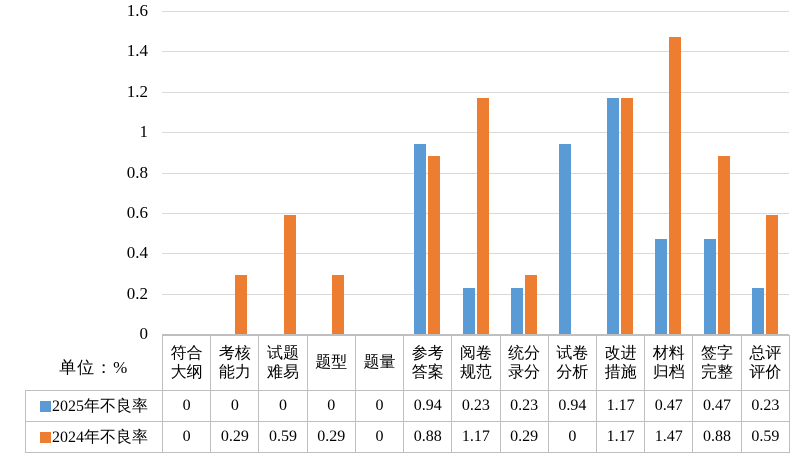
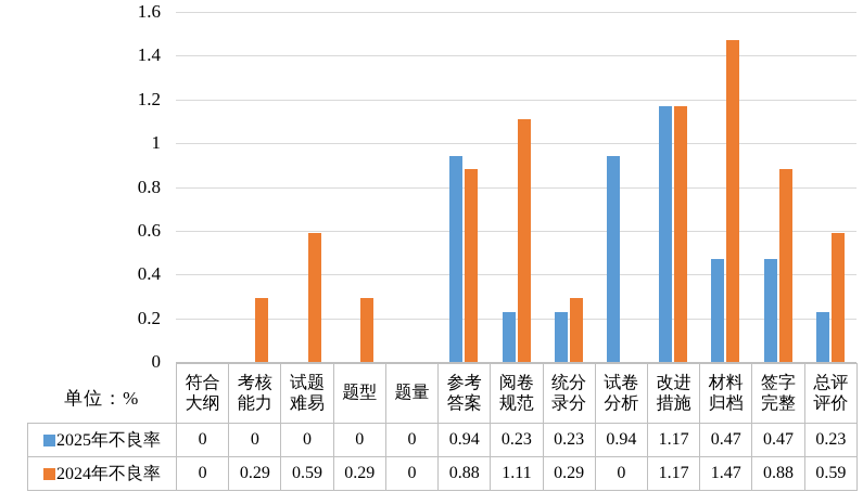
2024年不良率/阅卷 规范: 1.17 -> 1.11
